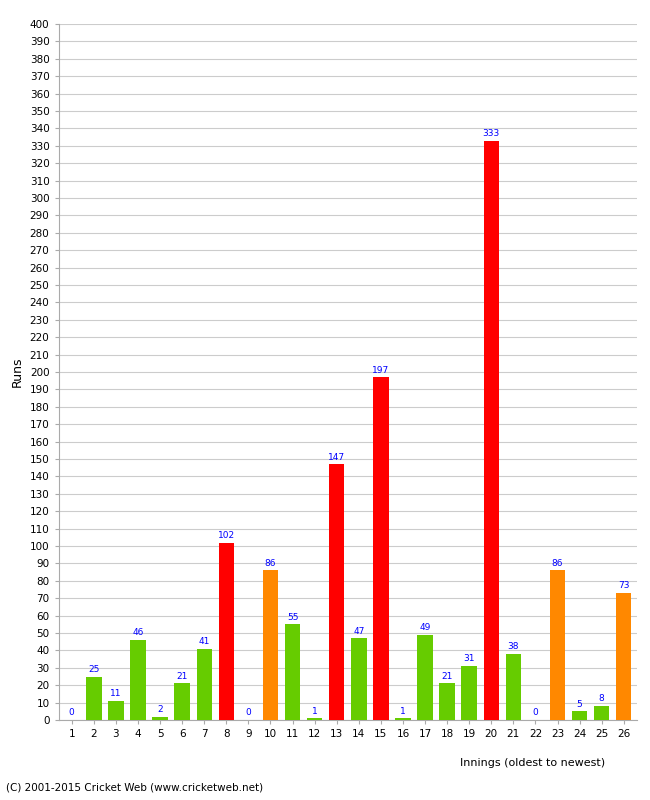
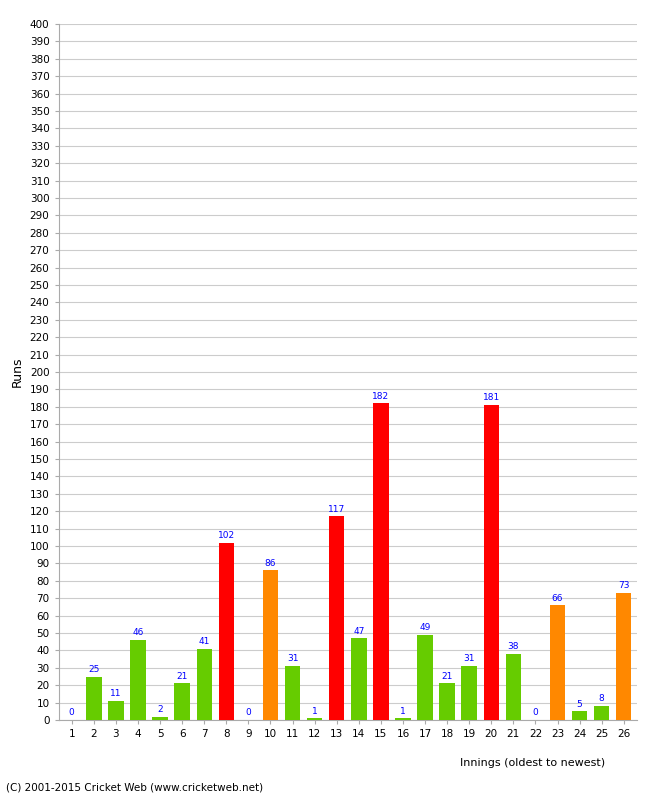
11: 55 -> 31
13: 147 -> 117
15: 197 -> 182
20: 333 -> 181
23: 86 -> 66
